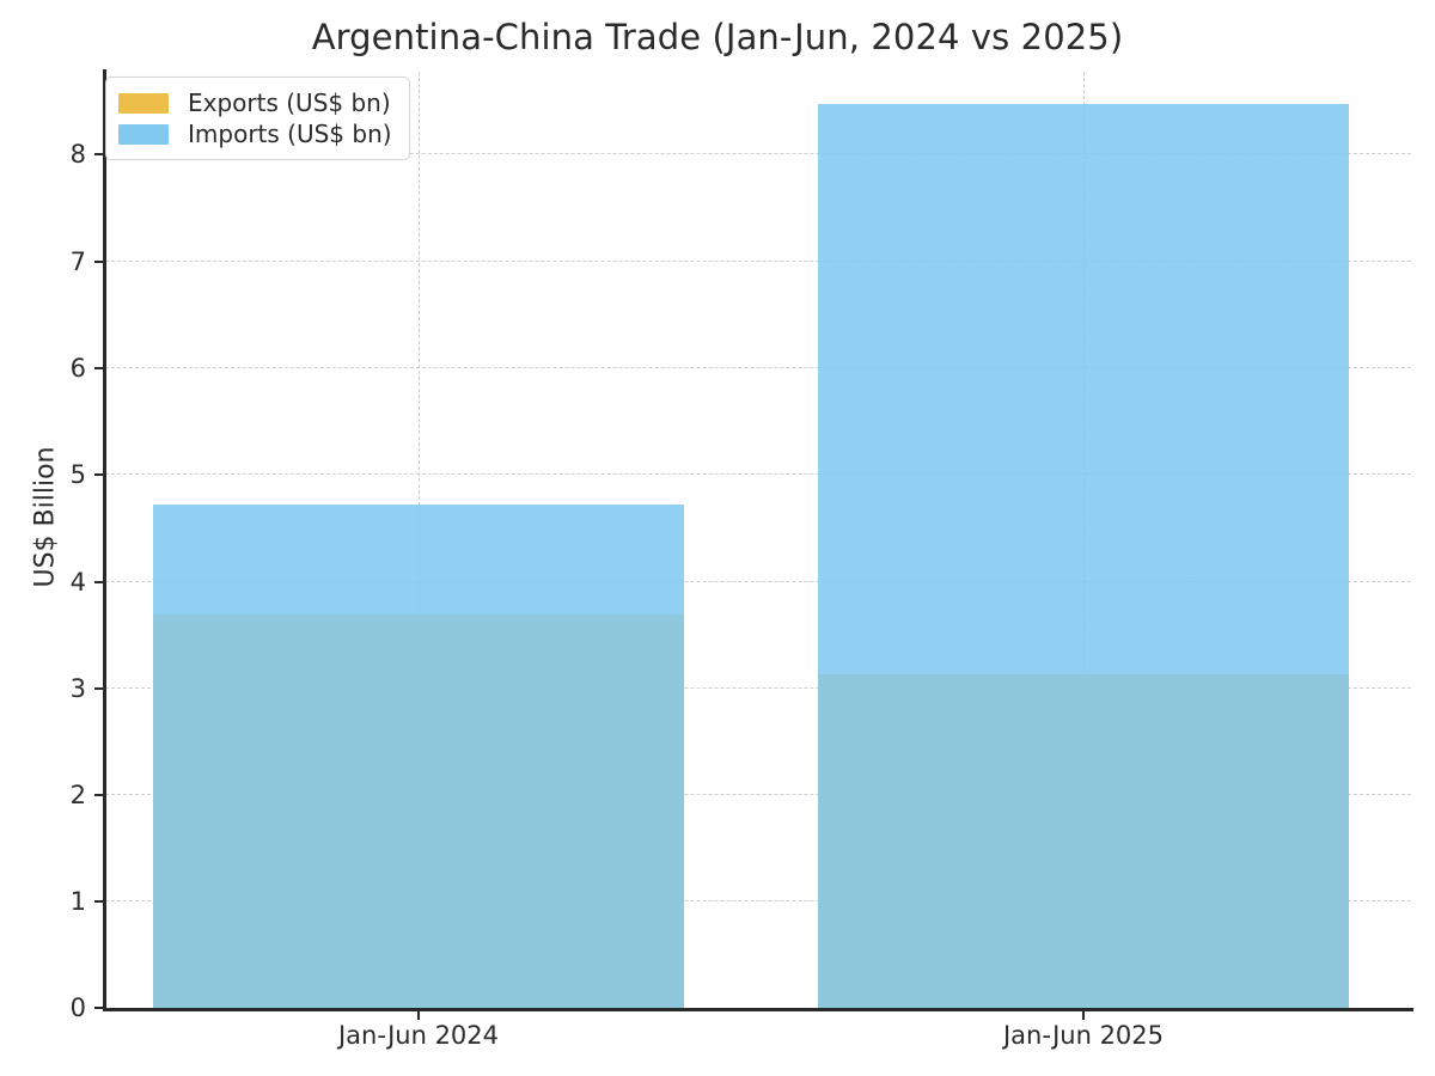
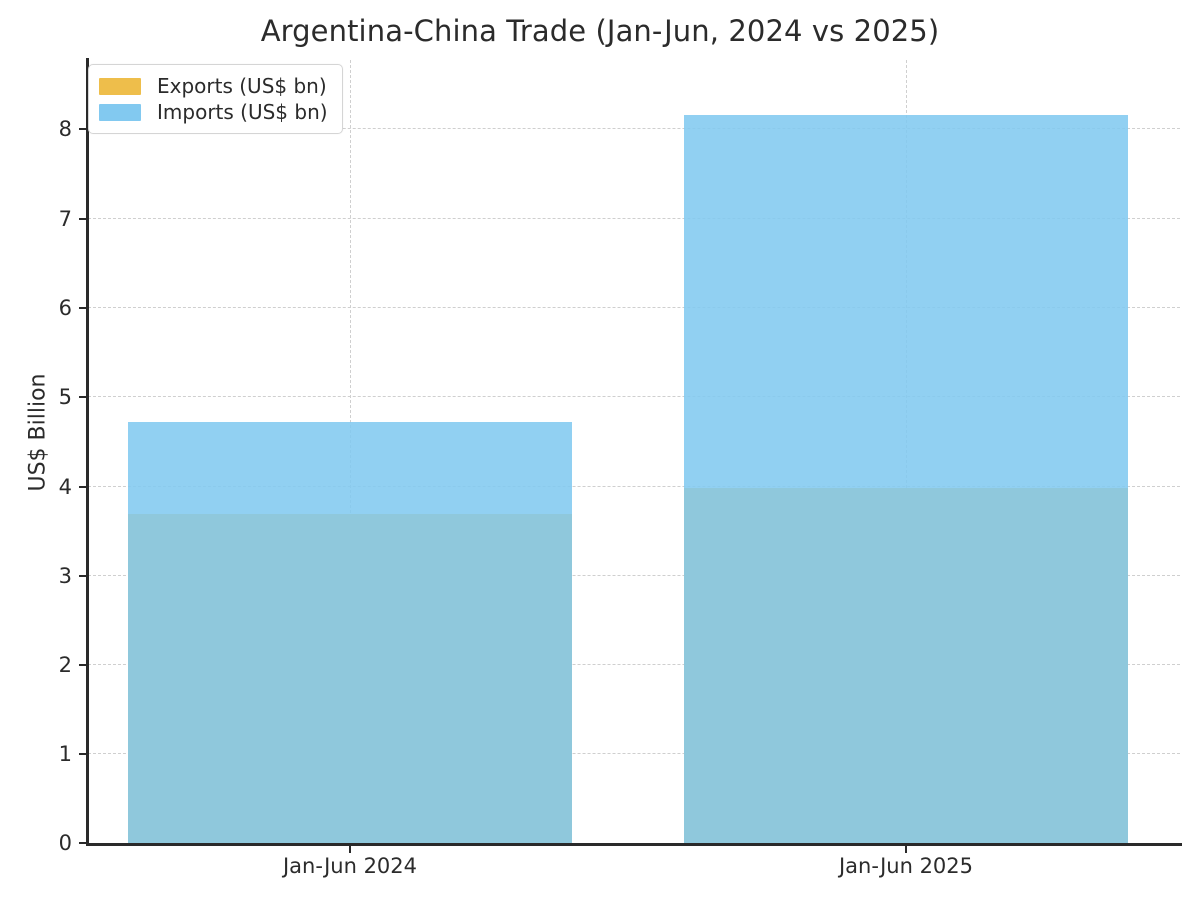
Exports (US$ bn)/Jan-Jun 2025: 3.1 -> 3.9
Imports (US$ bn)/Jan-Jun 2025: 8.3 -> 8.0
